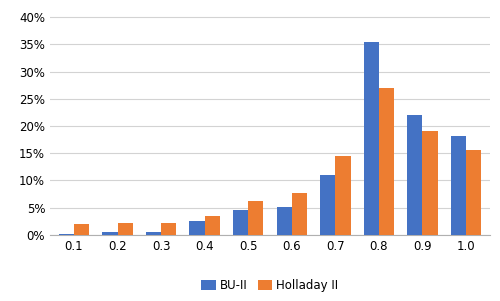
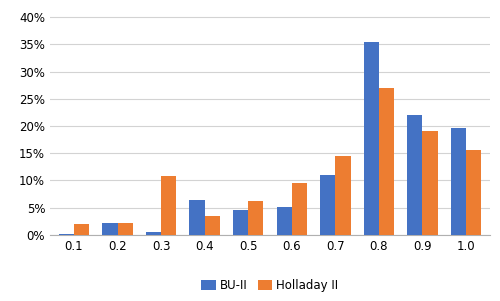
BU-II/0.2: 0.5% -> 2.2%
Holladay II/0.3: 2.2% -> 10.8%
BU-II/0.4: 2.5% -> 6.4%
Holladay II/0.6: 7.7% -> 9.6%
BU-II/1.0: 18.2% -> 19.6%
